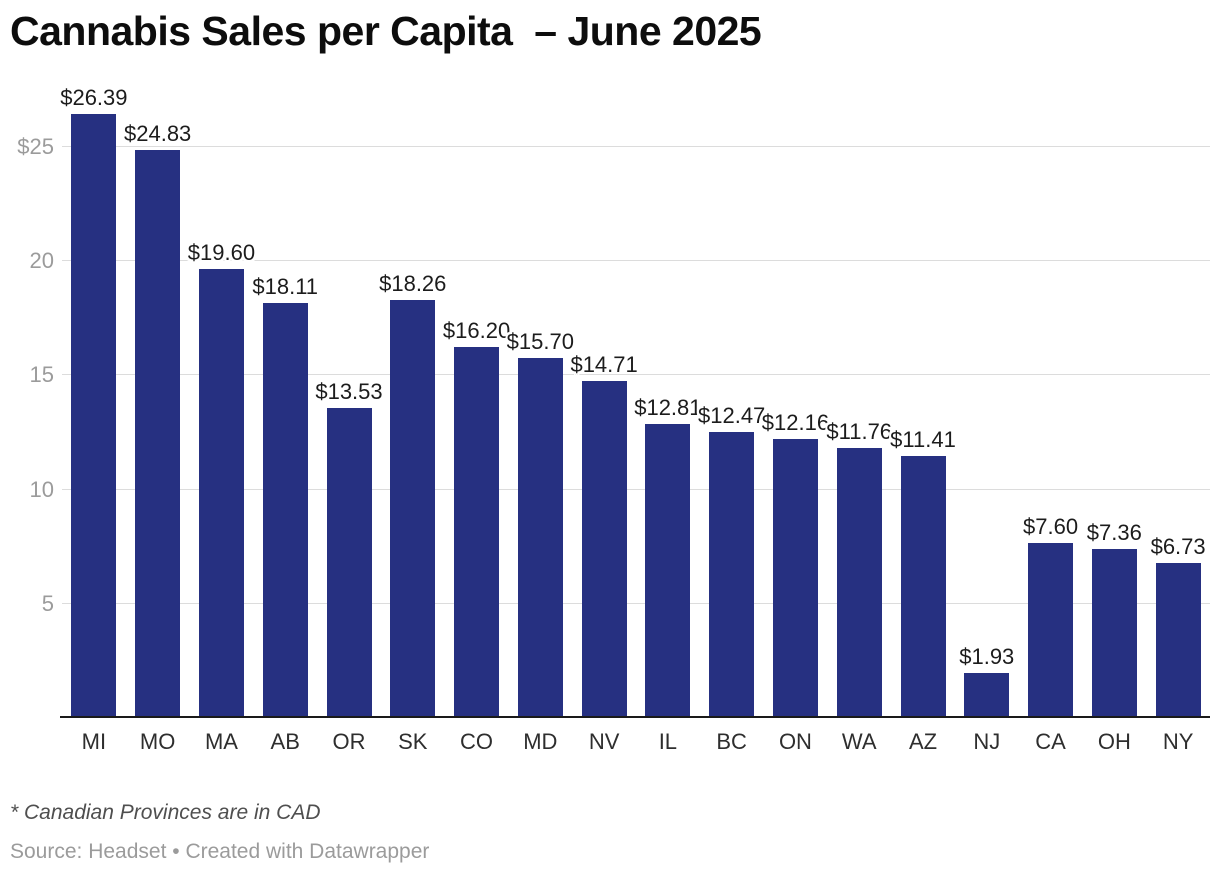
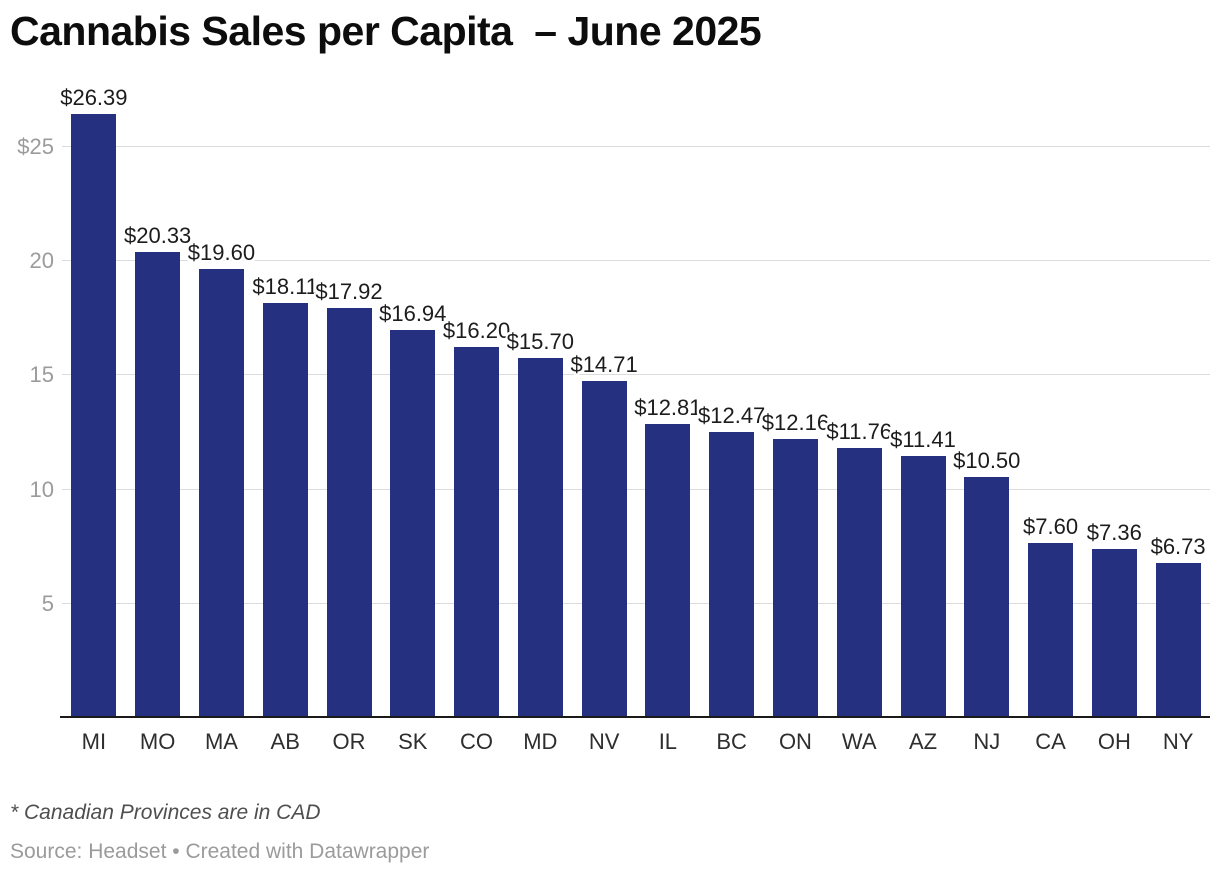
MO: $24.83 -> $20.33
OR: $13.53 -> $17.92
SK: $18.26 -> $16.94
NJ: $1.93 -> $10.50
